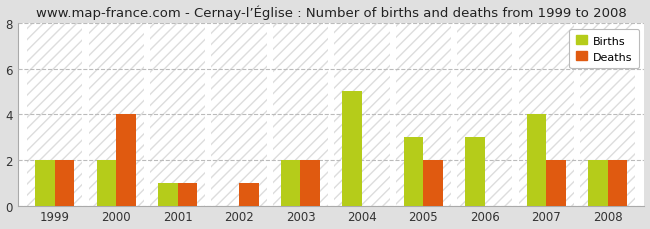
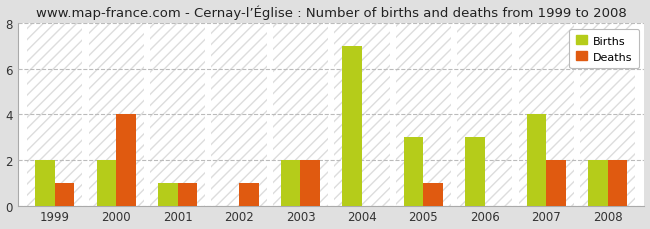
Deaths/1999: 2 -> 1
Births/2004: 5 -> 7
Deaths/2005: 2 -> 1
